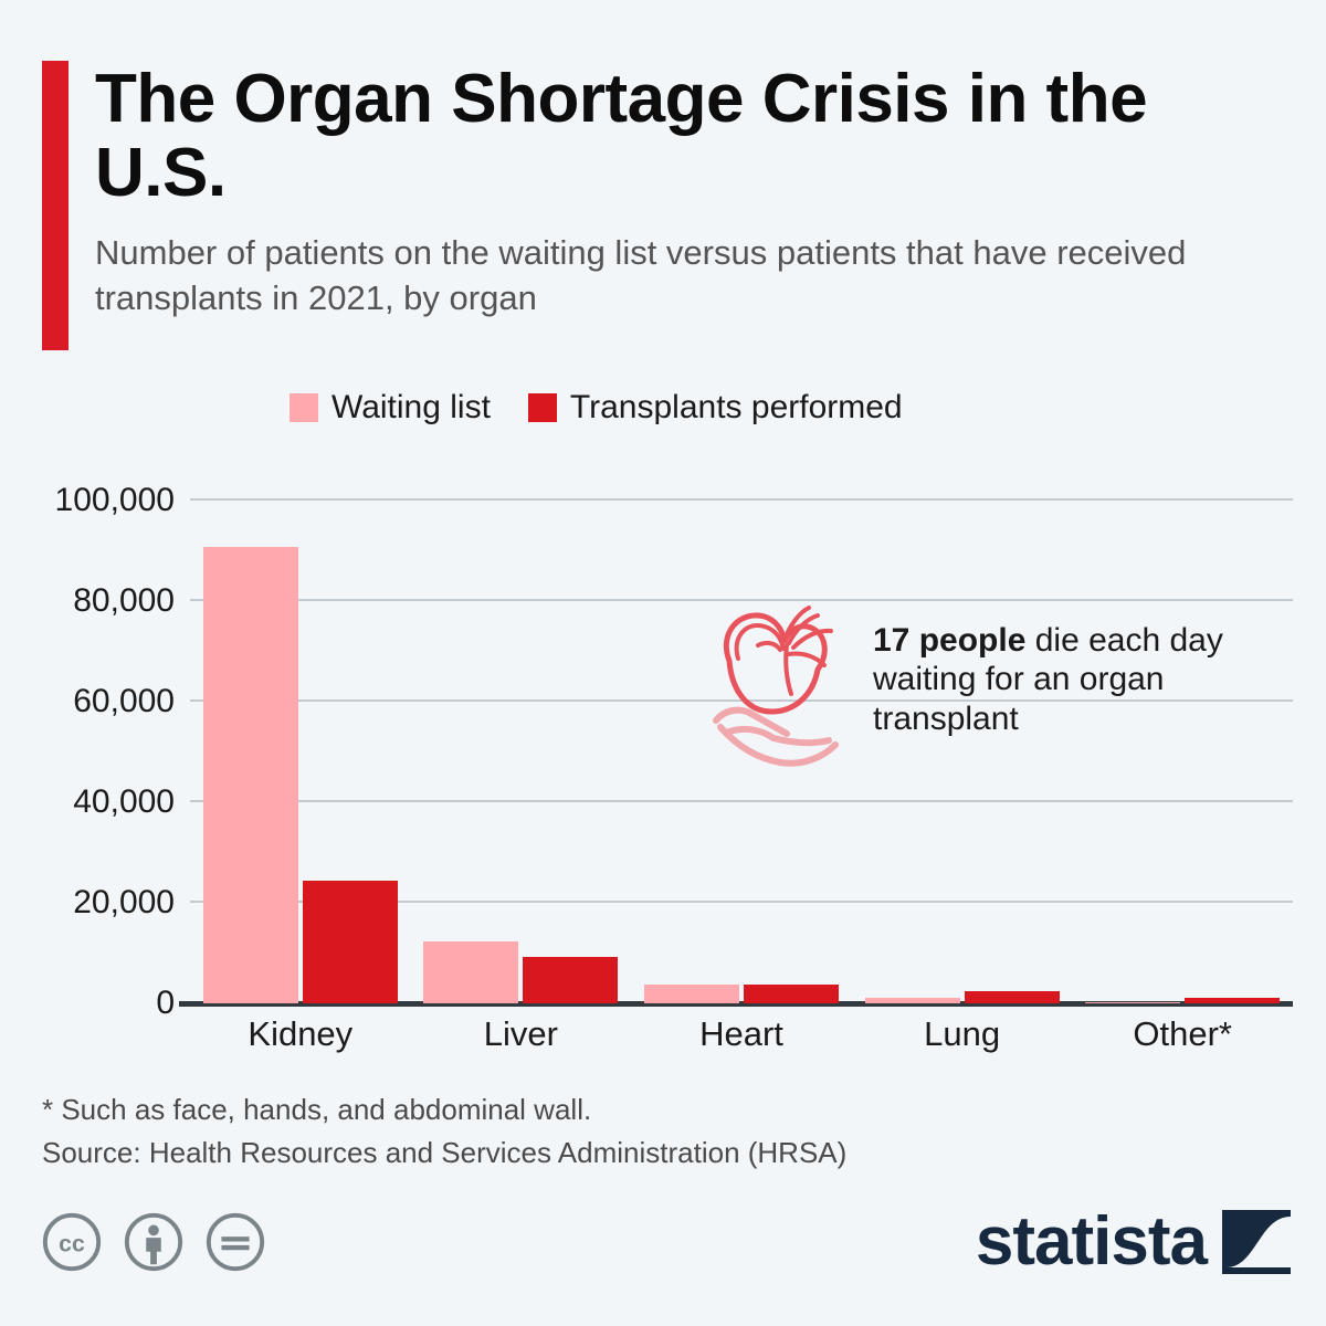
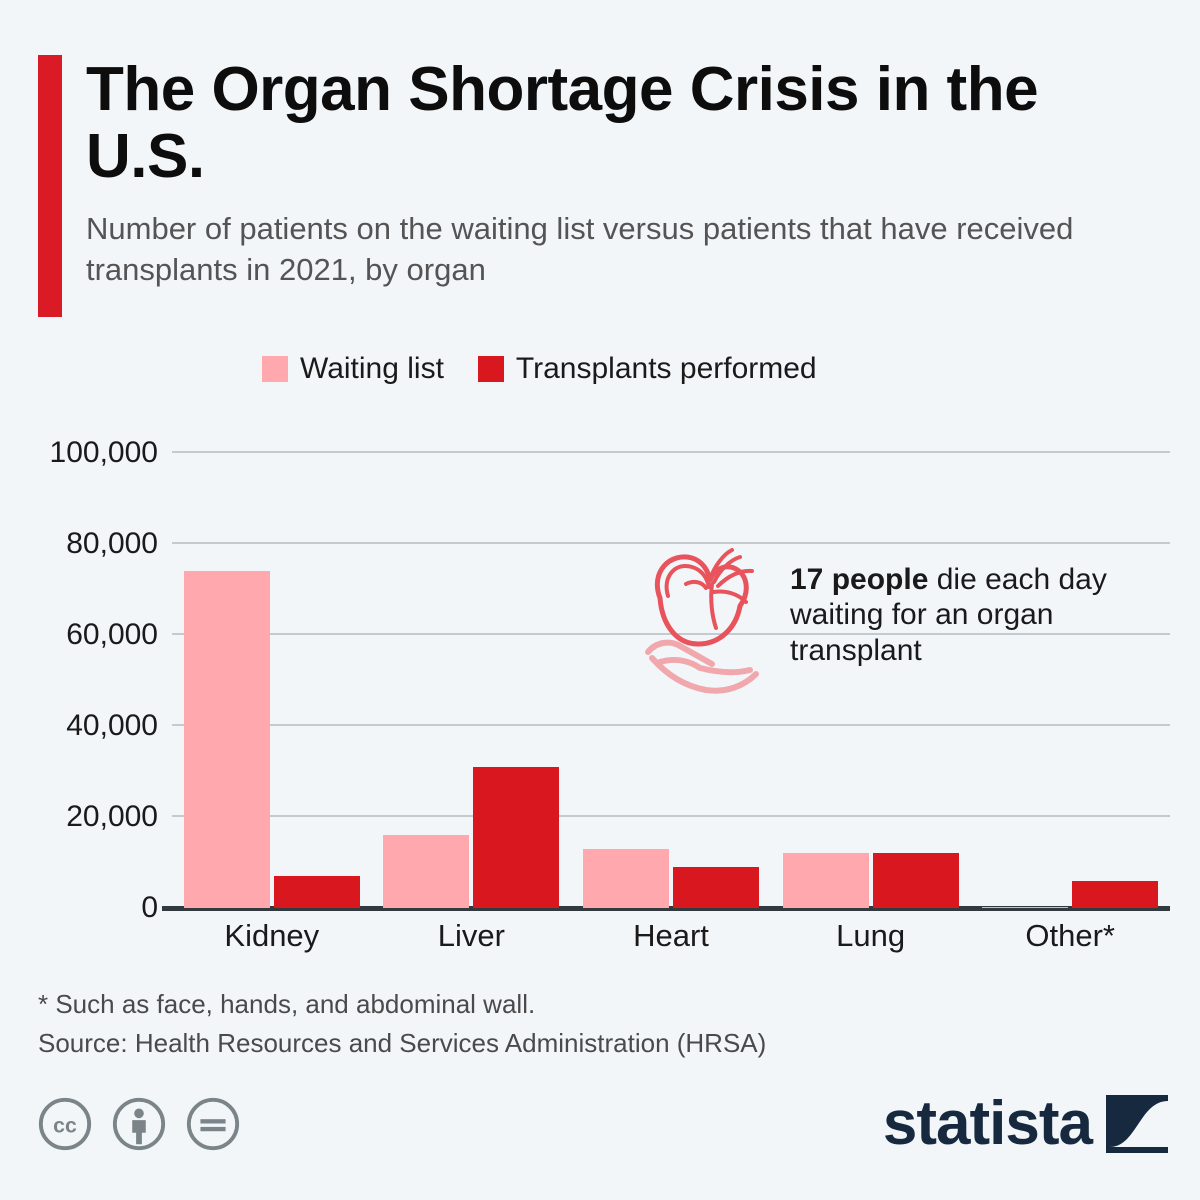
Waiting list/Kidney: 91000 -> 74000
Transplants performed/Kidney: 24000 -> 7000
Waiting list/Liver: 12000 -> 16000
Transplants performed/Liver: 9000 -> 31000
Waiting list/Heart: 4000 -> 13000
Transplants performed/Heart: 4000 -> 9000
Waiting list/Lung: 1000 -> 12000
Transplants performed/Lung: 2000 -> 12000
Transplants performed/Other*: 1000 -> 6000
